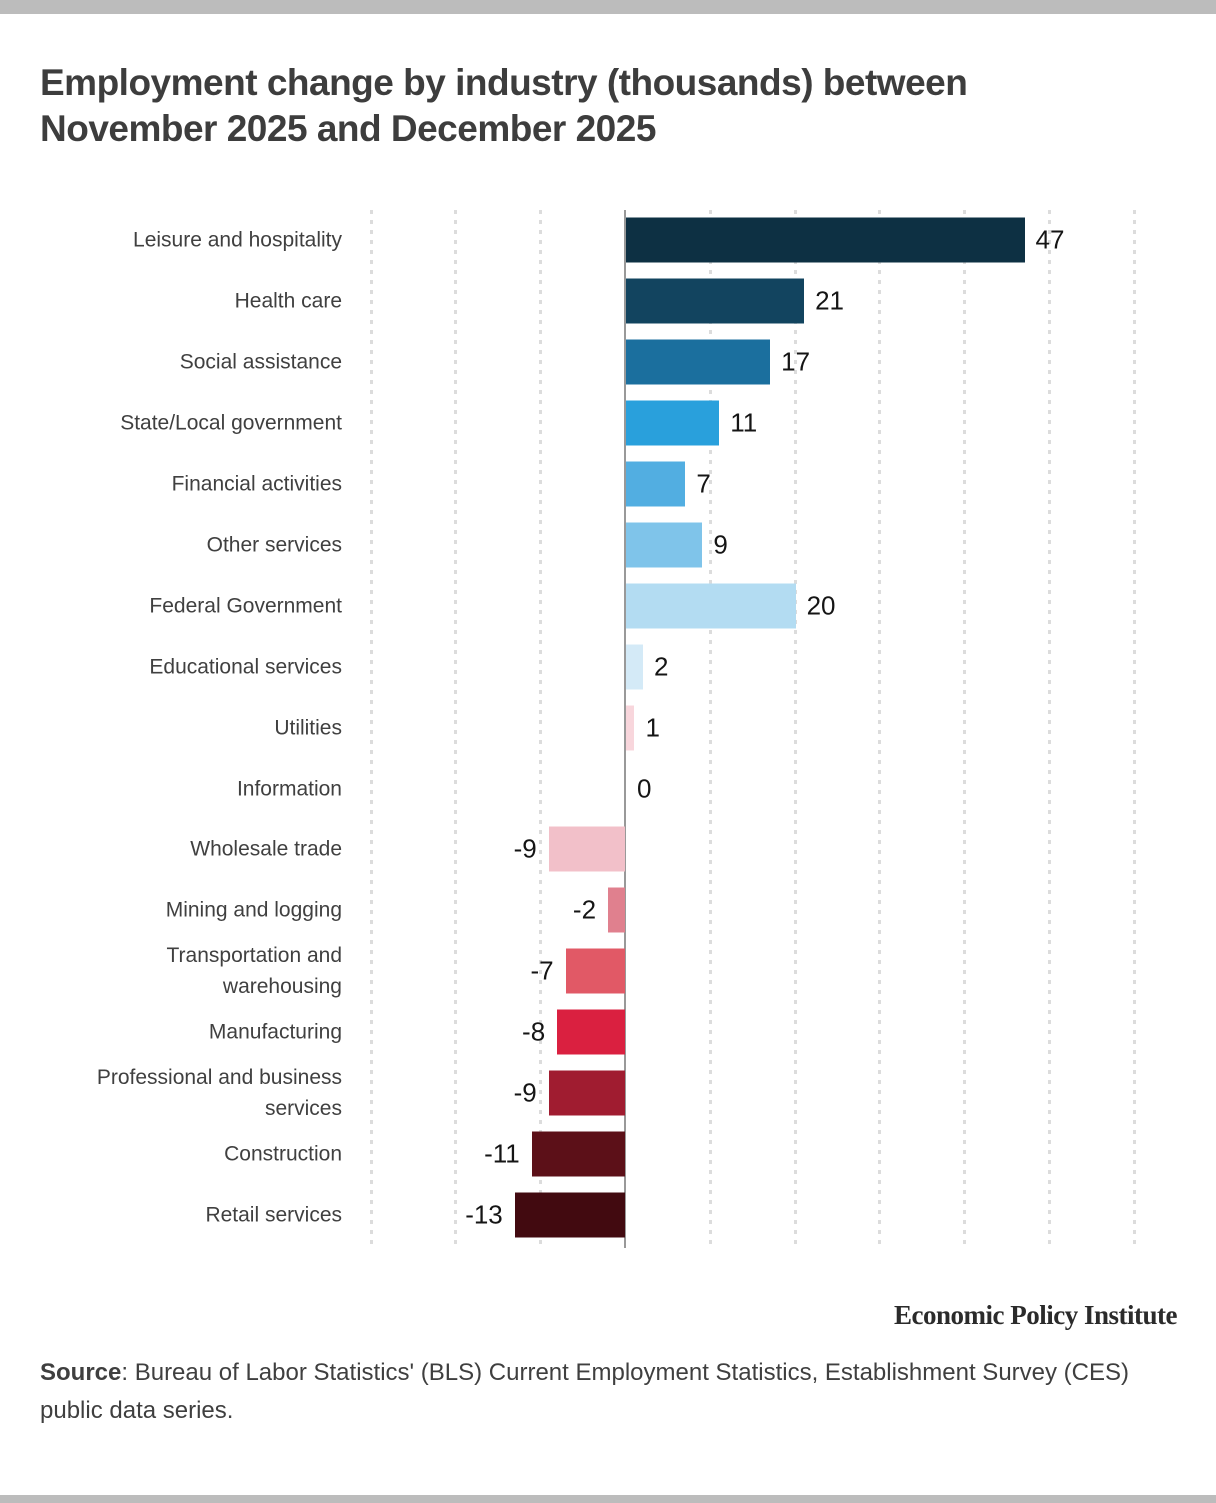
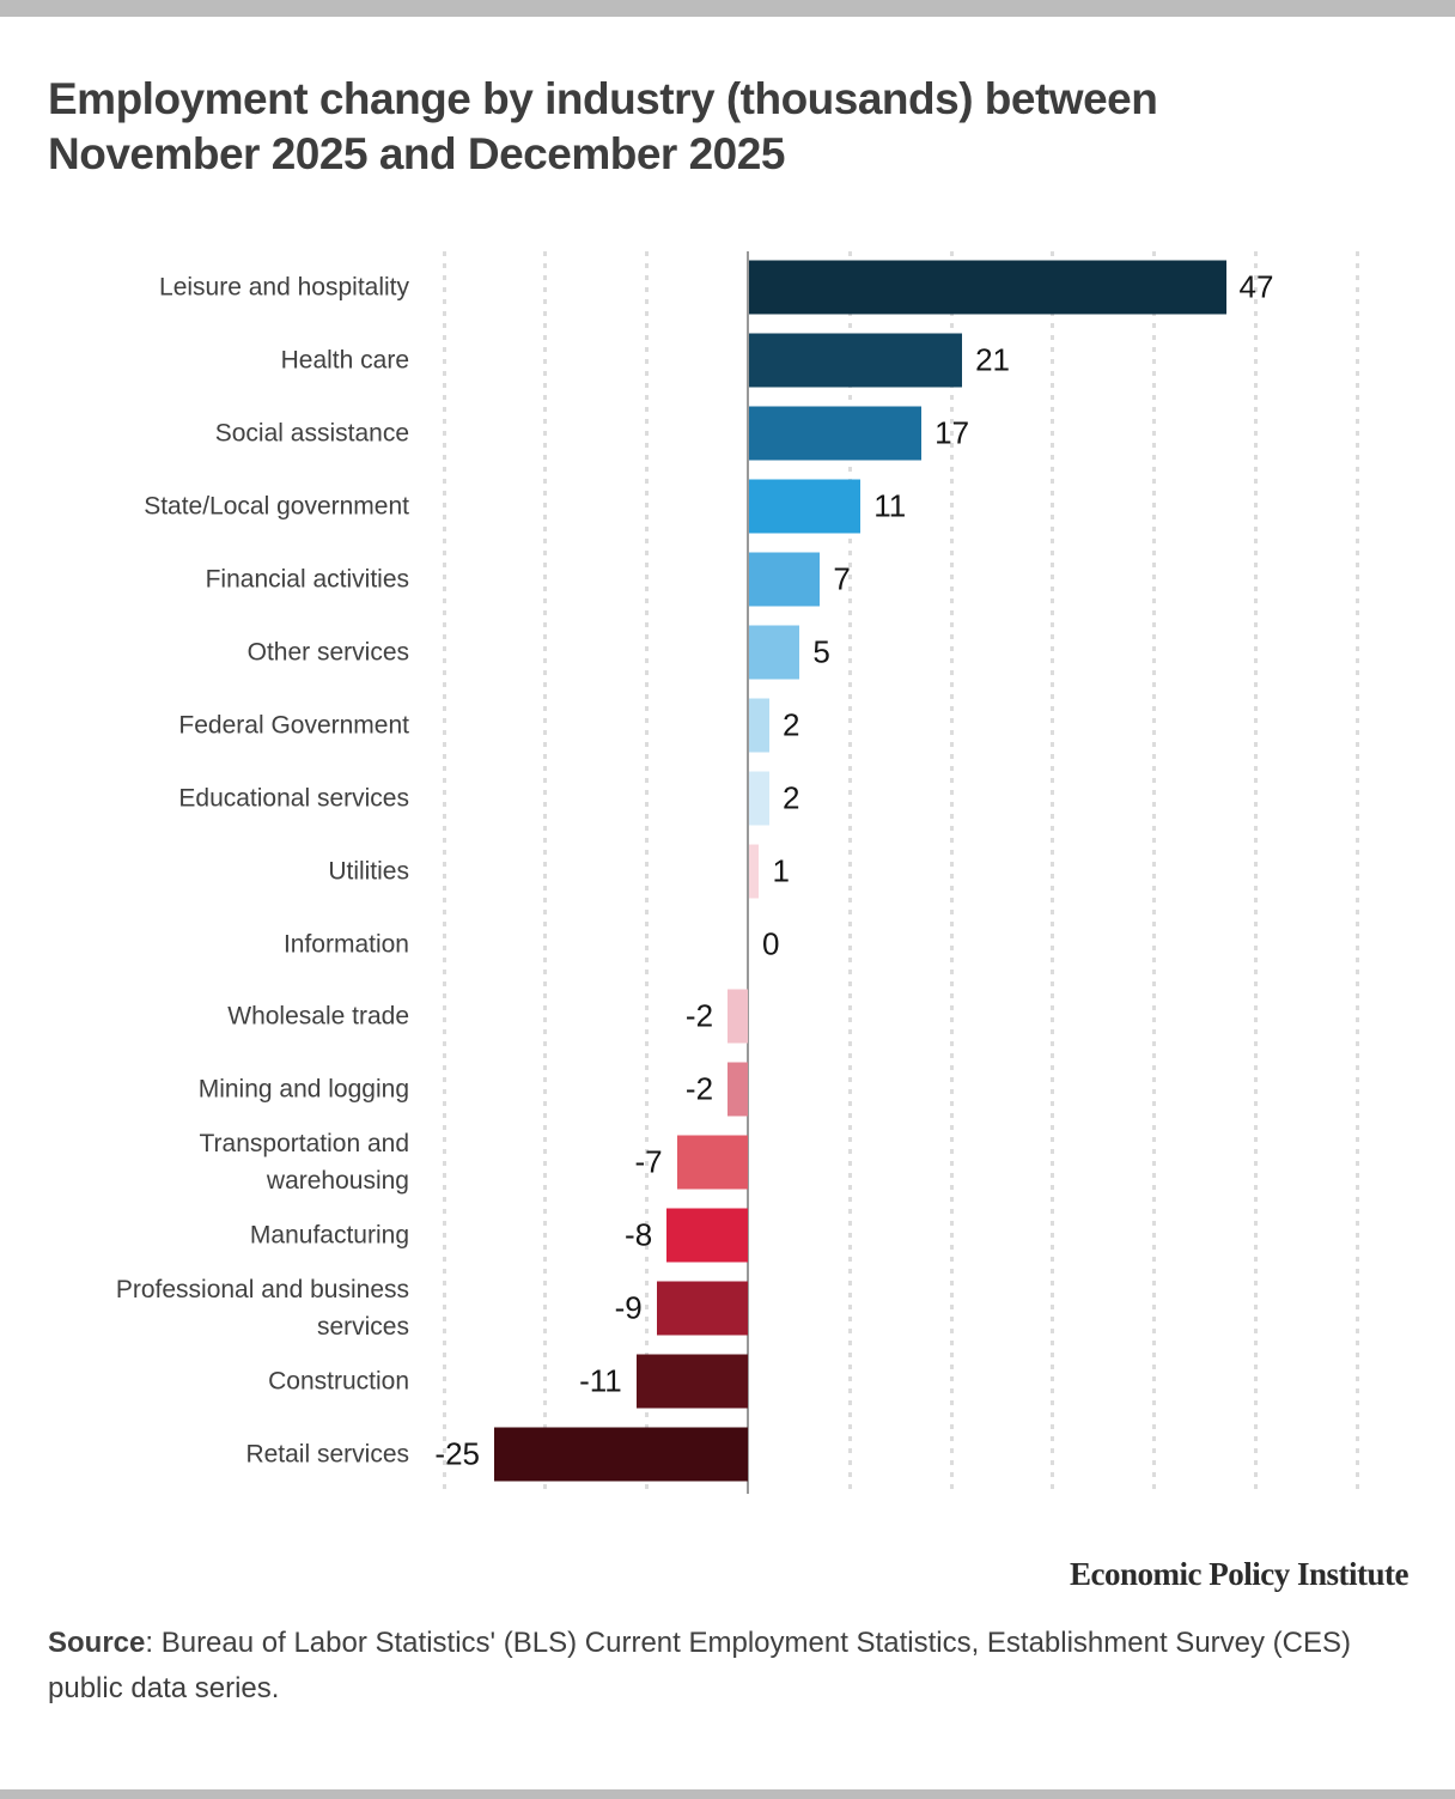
Other services: 9 -> 5
Federal Government: 20 -> 2
Wholesale trade: -9 -> -2
Retail services: -13 -> -25
